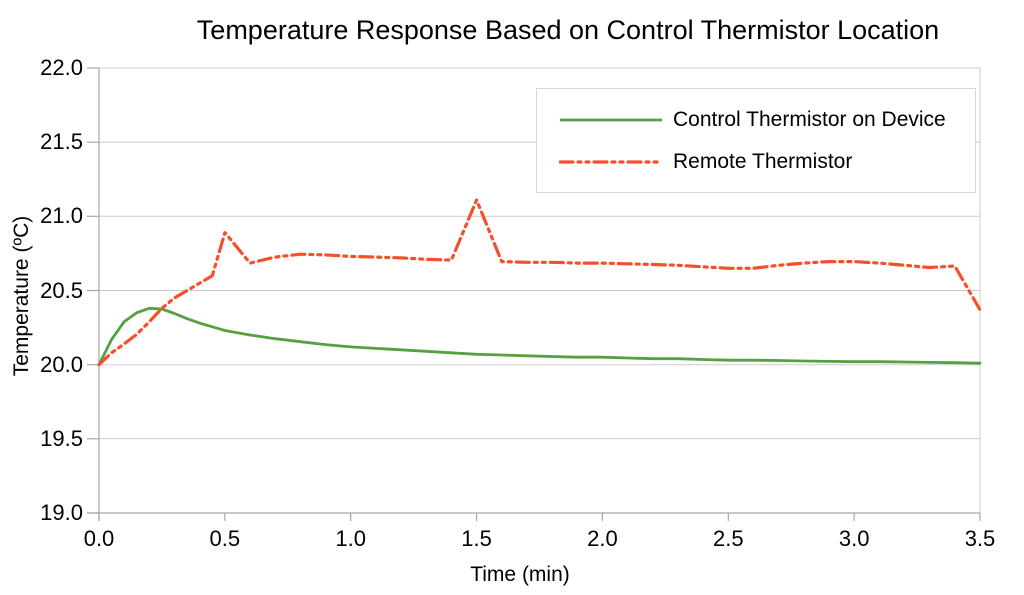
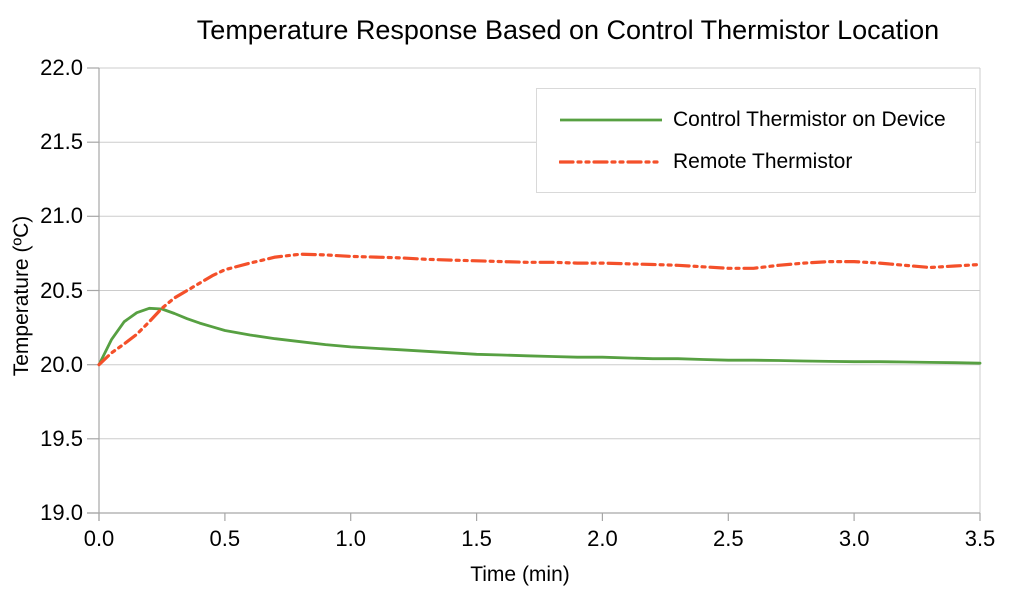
Remote Thermistor/0.5: 20.89 -> 20.64
Remote Thermistor/1.5: 21.11 -> 20.70
Remote Thermistor/3.5: 20.37 -> 20.68
